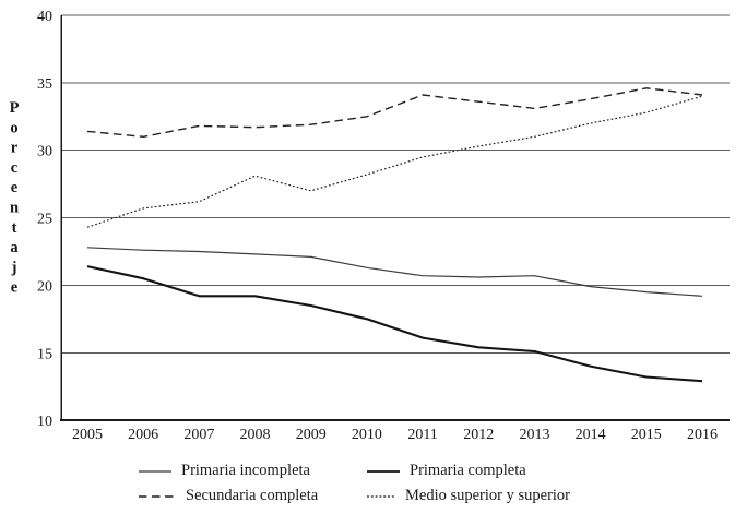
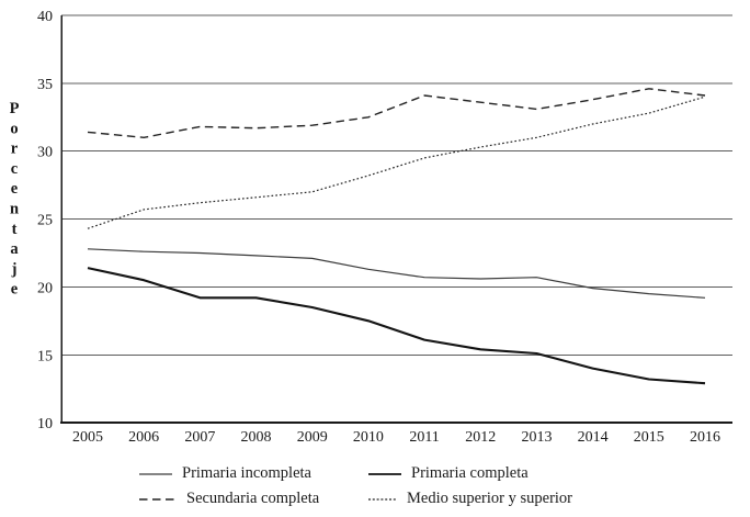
Medio superior y superior/2008: 28.1 -> 26.6
